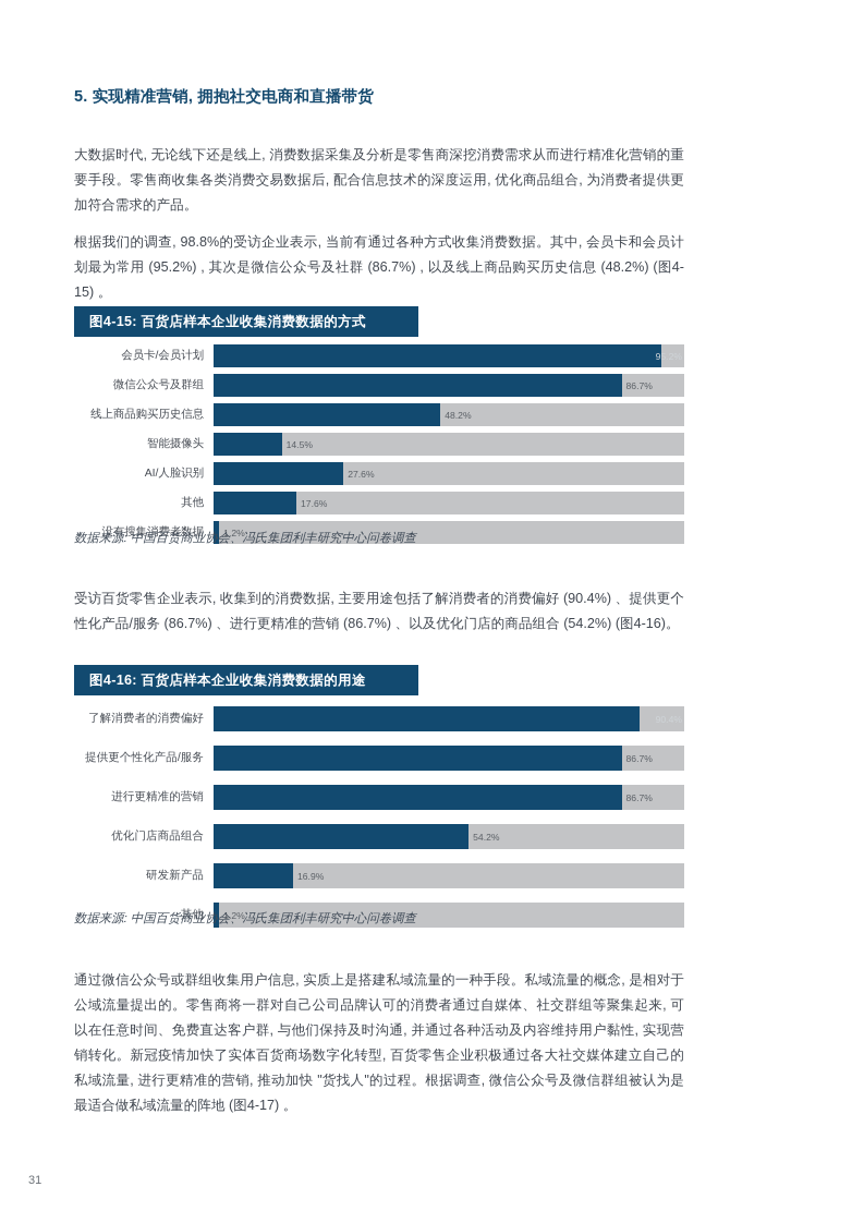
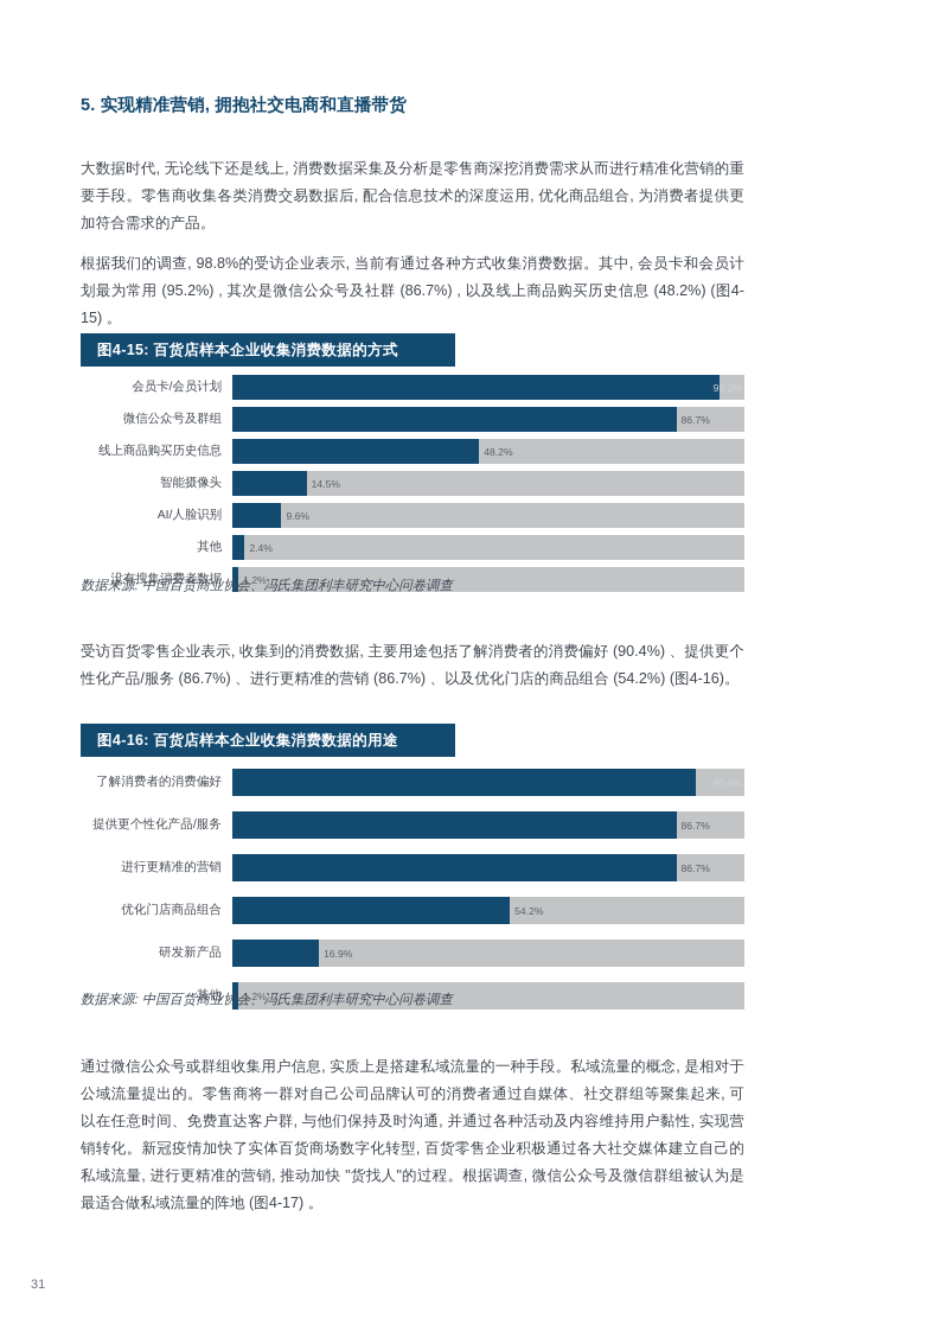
图4-15: 百货店样本企业收集消费数据的方式/AI/人脸识别: 27.6% -> 9.6%
图4-15: 百货店样本企业收集消费数据的方式/其他: 17.6% -> 2.4%
